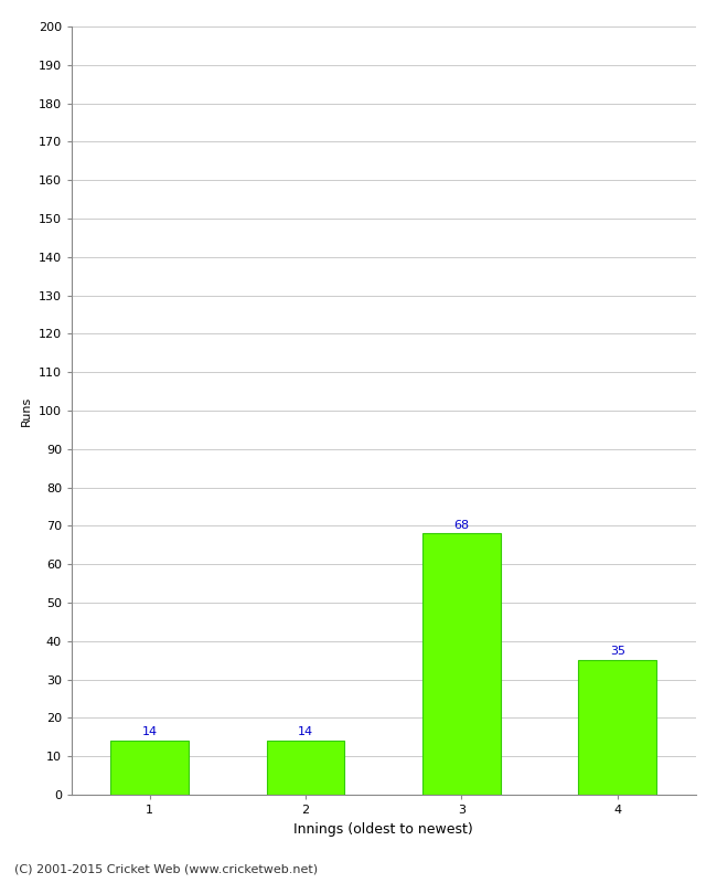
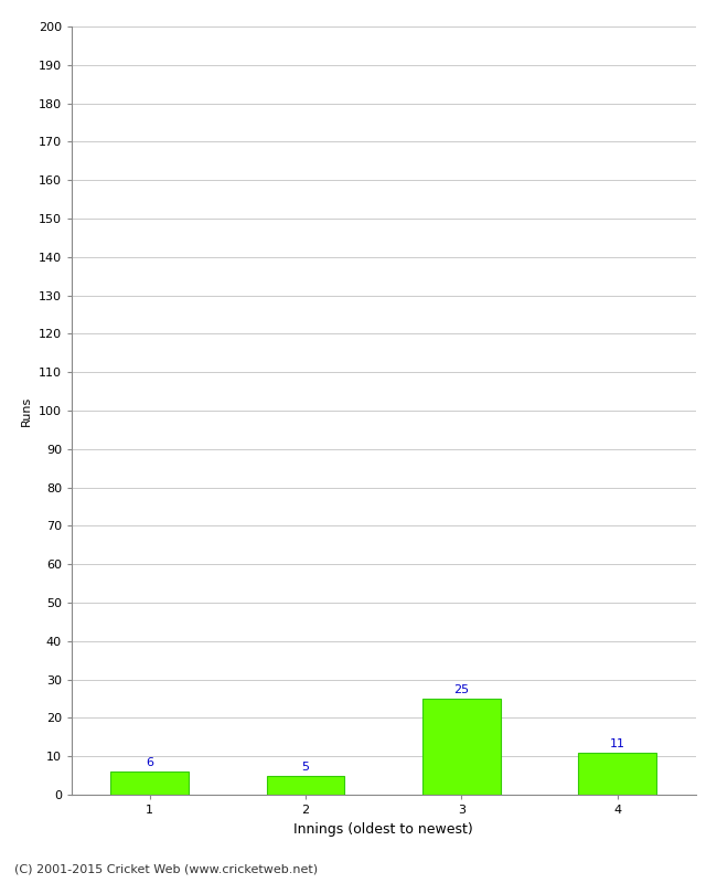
1: 14 -> 6
2: 14 -> 5
3: 68 -> 25
4: 35 -> 11
